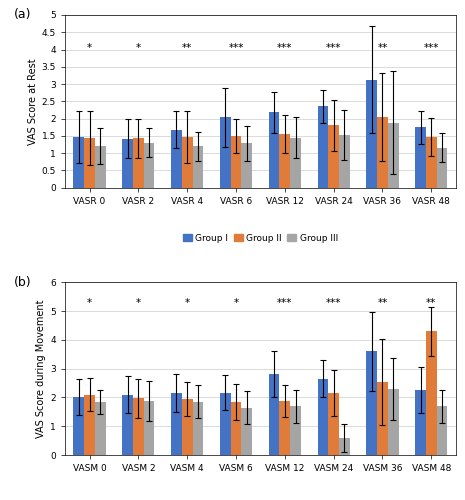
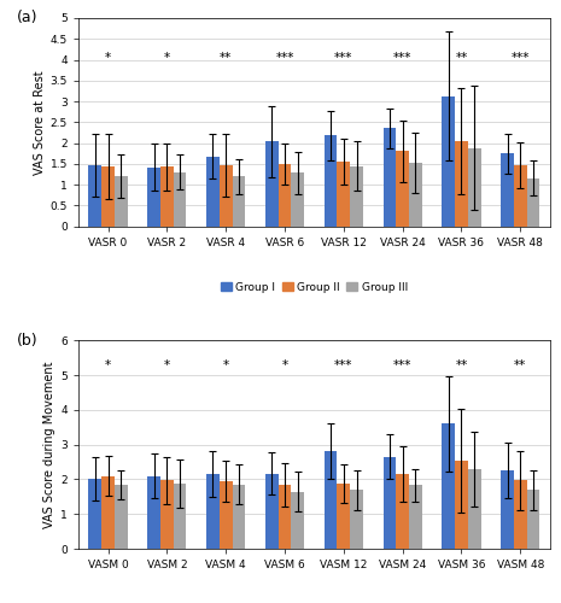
Group III/VASM 24: 0.60 -> 1.83
Group II/VASM 48: 4.30 -> 1.98
